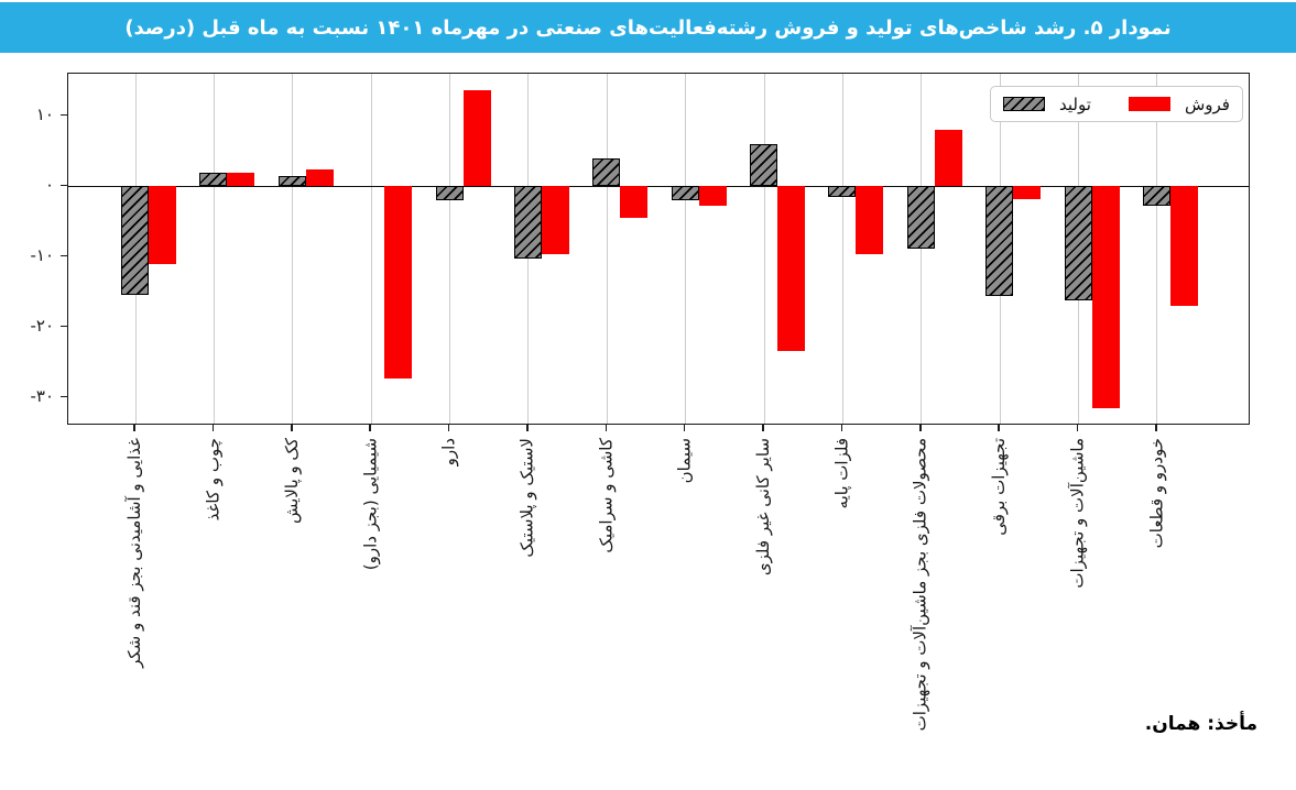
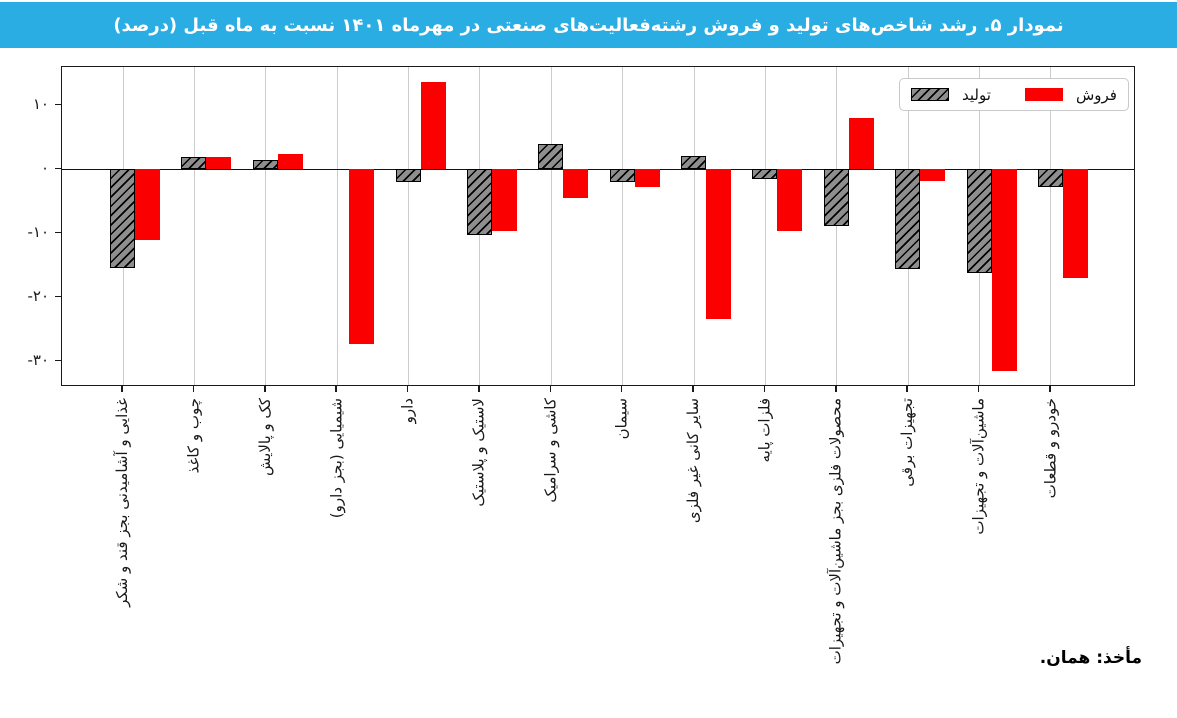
تولید/سایر کانی غیر فلزی: 6 -> 2
